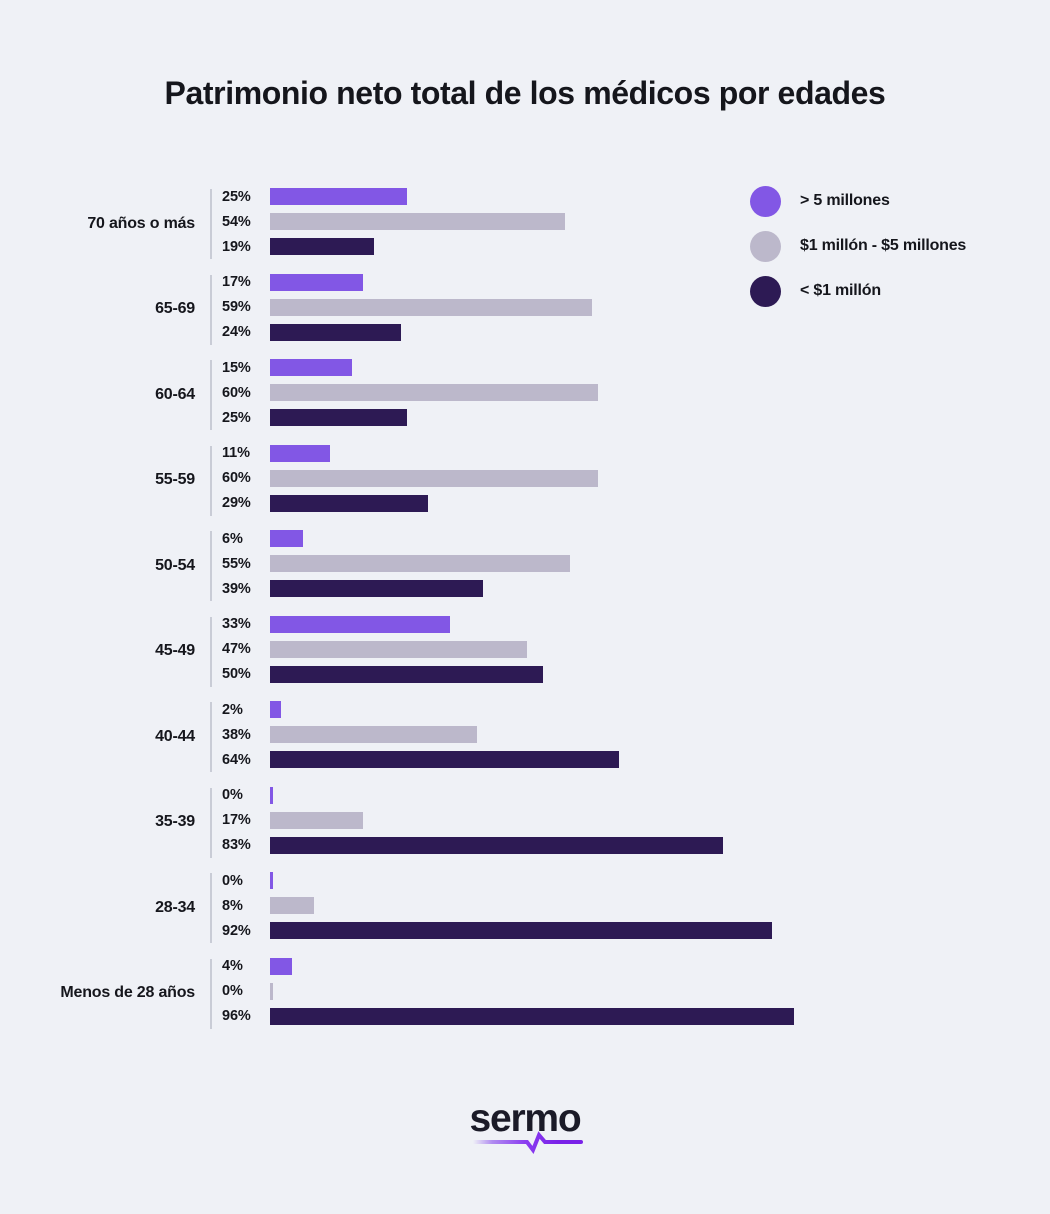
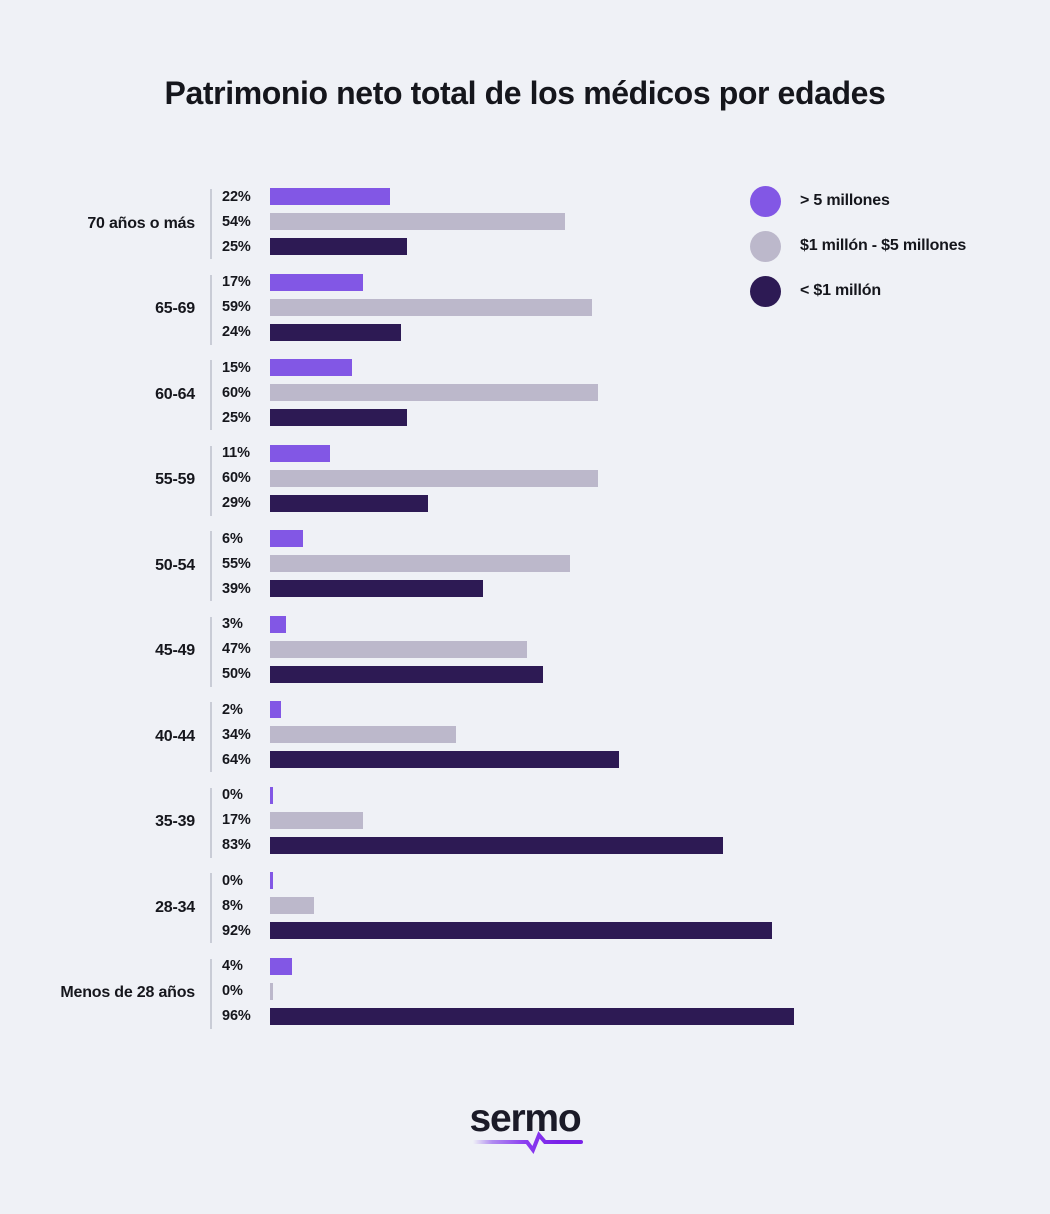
> 5 millones/70 años o más: 25% -> 22%
< $1 millón/70 años o más: 19% -> 25%
> 5 millones/45-49: 33% -> 3%
$1 millón - $5 millones/40-44: 38% -> 34%
